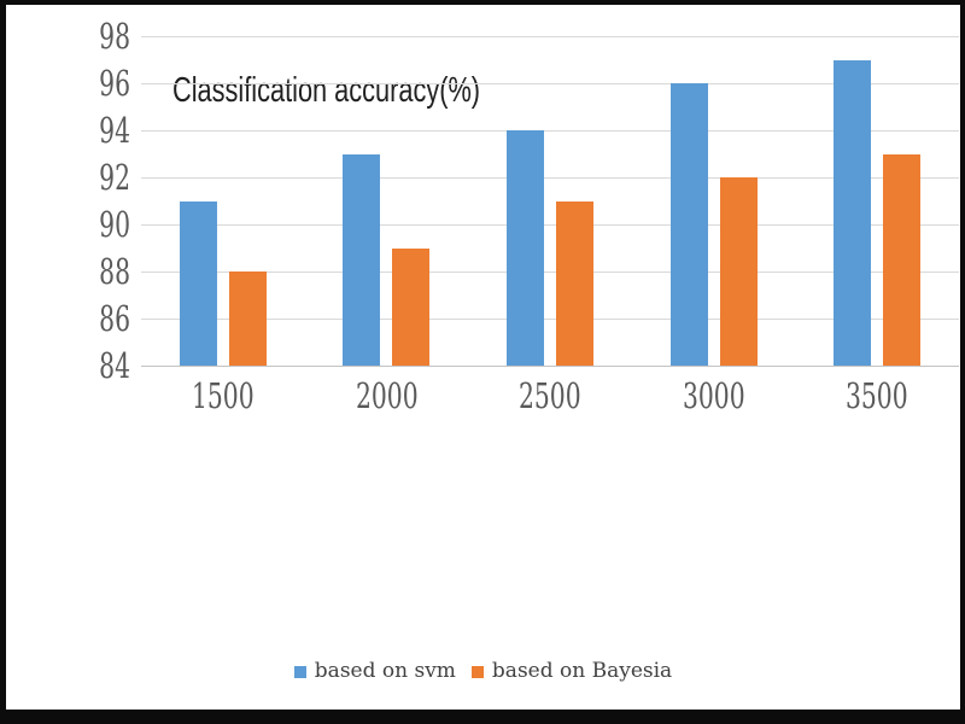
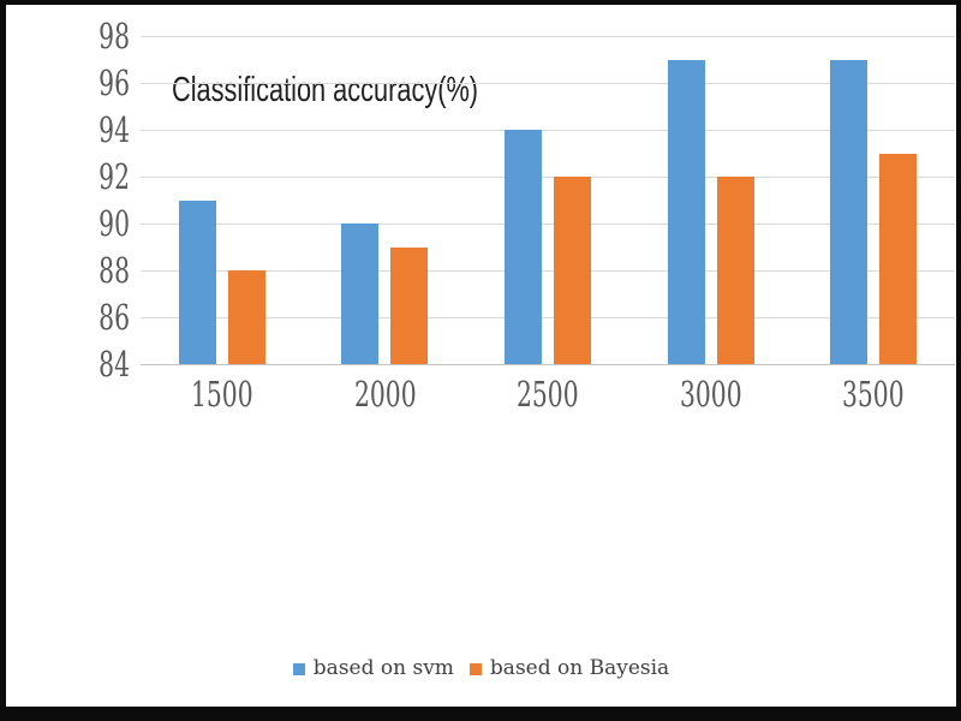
based on svm/2000: 93 -> 90
based on Bayesia/2500: 91 -> 92
based on svm/3000: 96 -> 97
